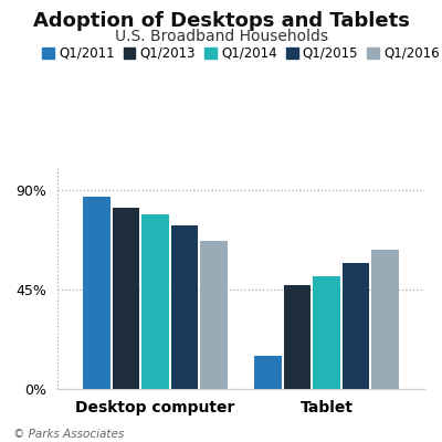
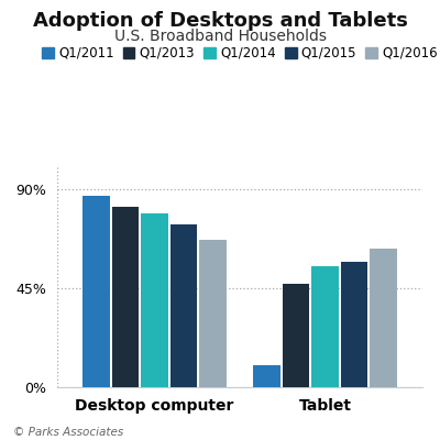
Q1/2011/Tablet: 15% -> 10%
Q1/2014/Tablet: 51% -> 55%
